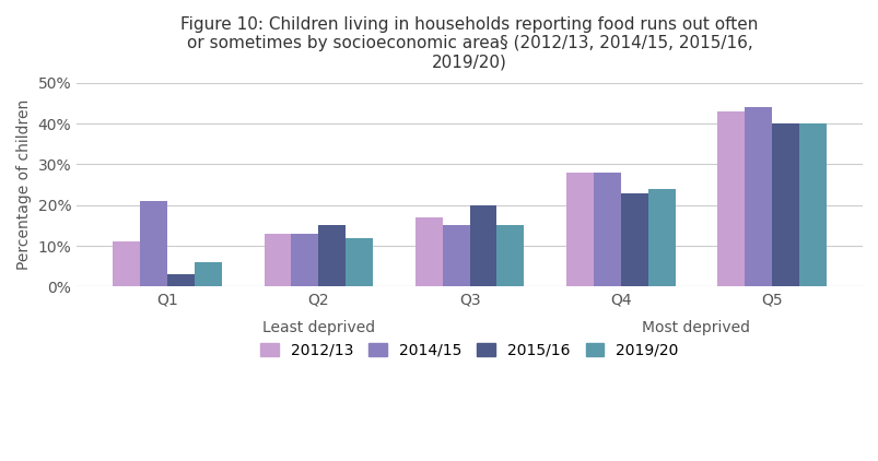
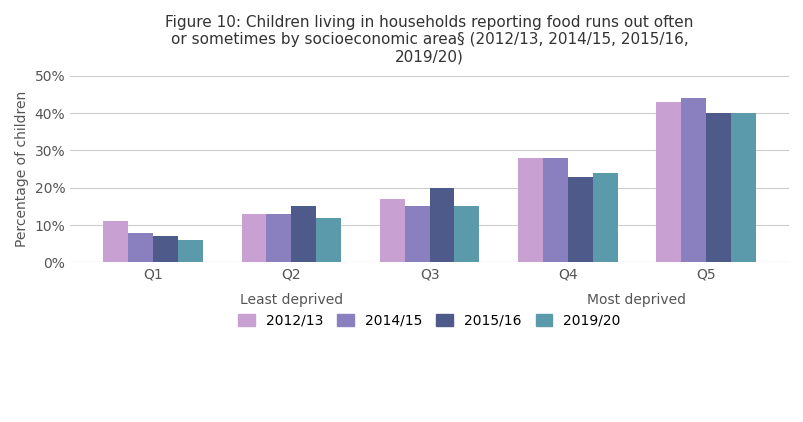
2014/15/Q1: 21% -> 8%
2015/16/Q1: 3% -> 7%
